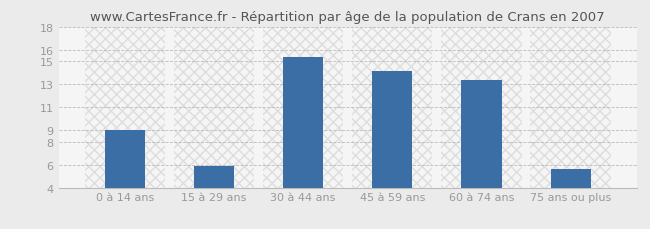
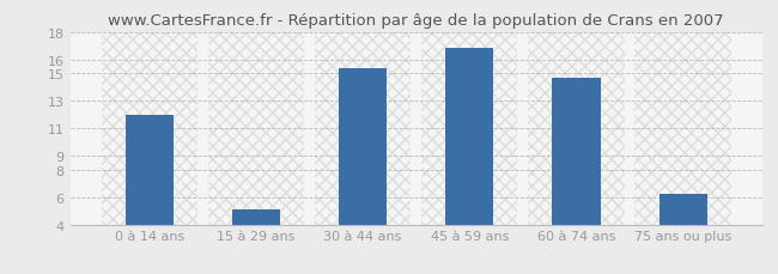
0 à 14 ans: 9.0 -> 12.0
15 à 29 ans: 5.9 -> 5.1
45 à 59 ans: 14.1 -> 16.8
60 à 74 ans: 13.4 -> 14.7
75 ans ou plus: 5.6 -> 6.2
